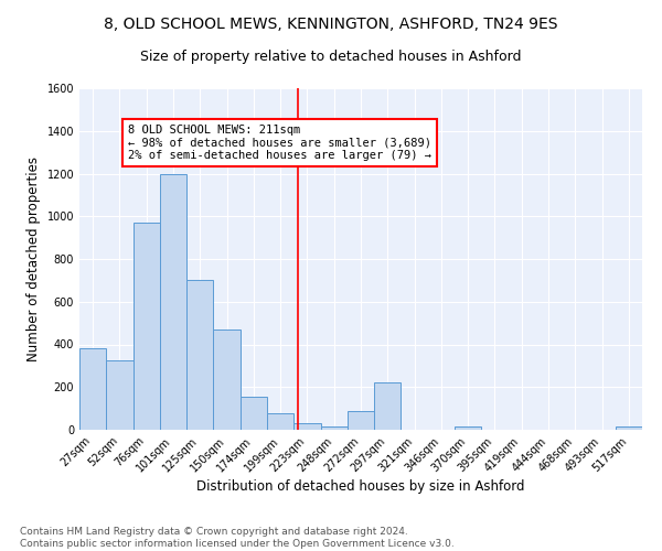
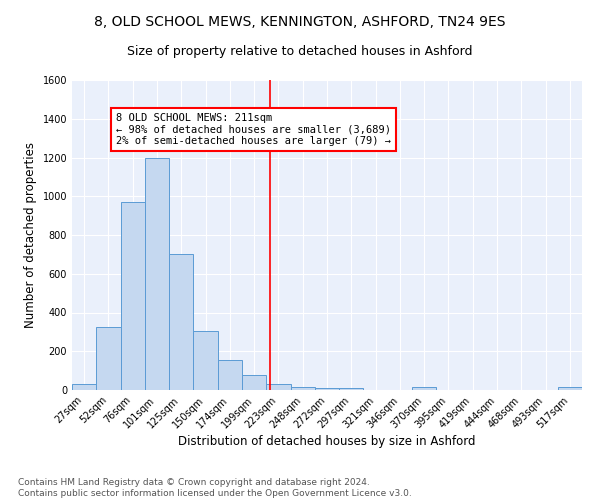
27sqm: 380 -> 30
150sqm: 470 -> 300
272sqm: 90 -> 10
297sqm: 220 -> 10
